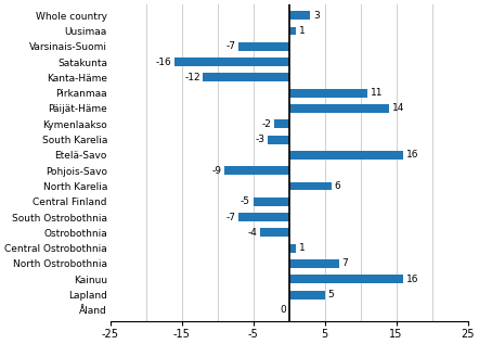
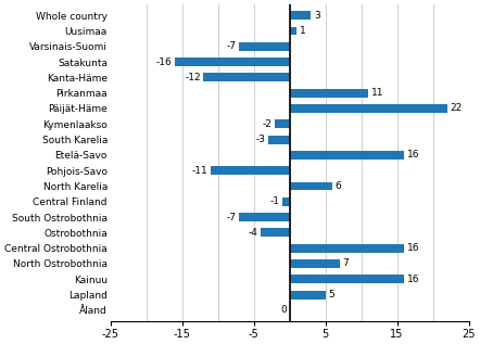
Päijät-Häme: 14 -> 22
Pohjois-Savo: -9 -> -11
Central Finland: -5 -> -1
Central Ostrobothnia: 1 -> 16
